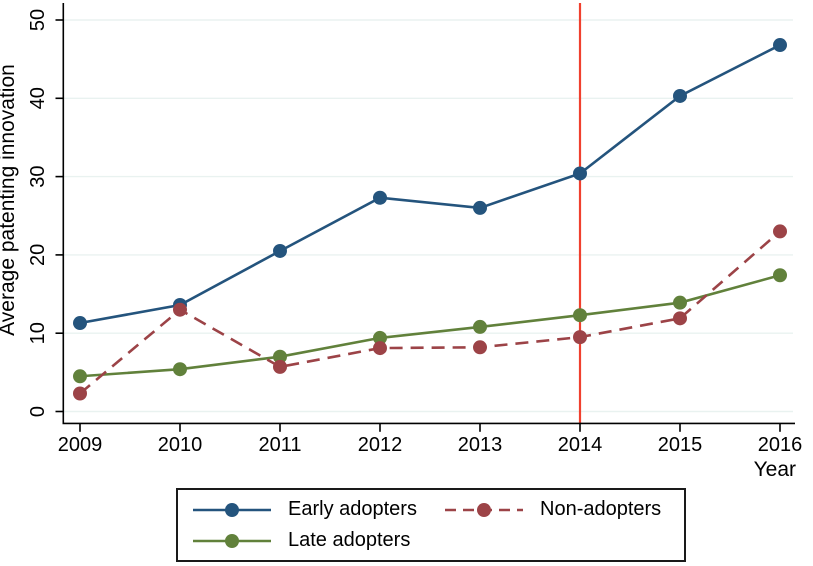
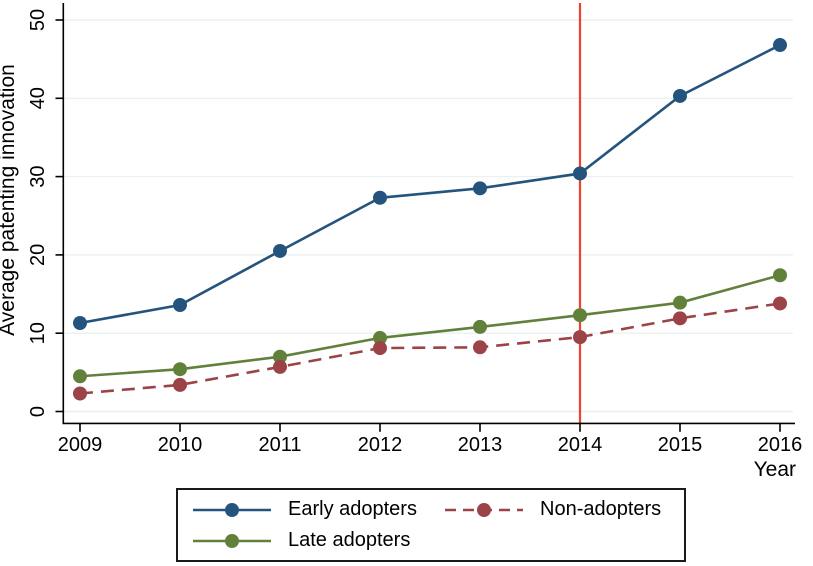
Non-adopters/2010: 13 -> 3
Early adopters/2013: 26 -> 28
Non-adopters/2016: 23 -> 14
